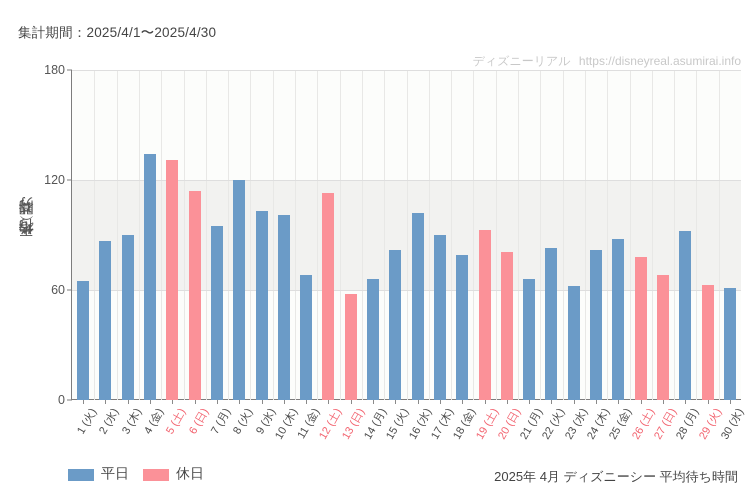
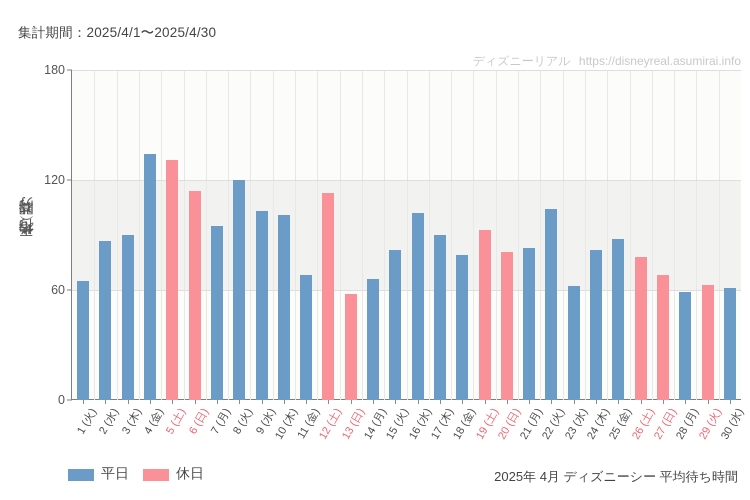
21 (月): 66 -> 83
22 (火): 83 -> 104
28 (月): 92 -> 59
